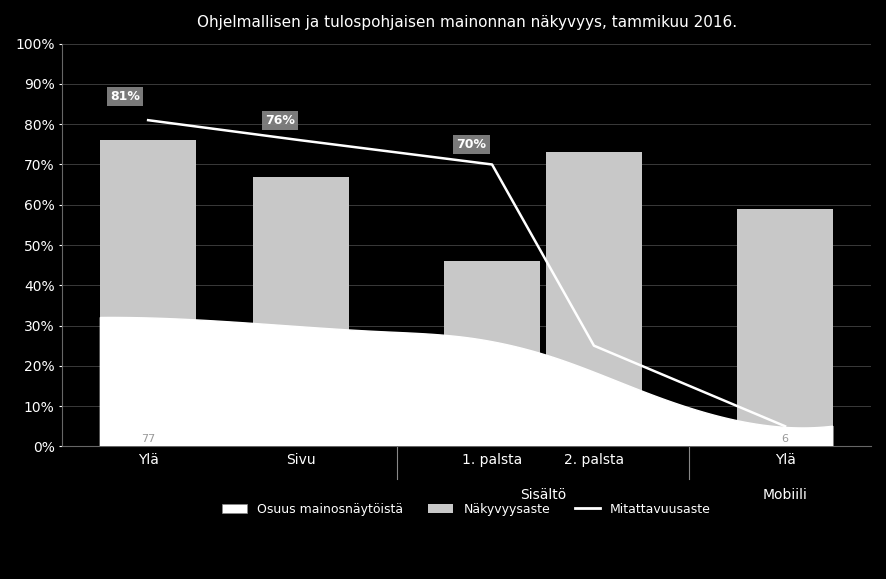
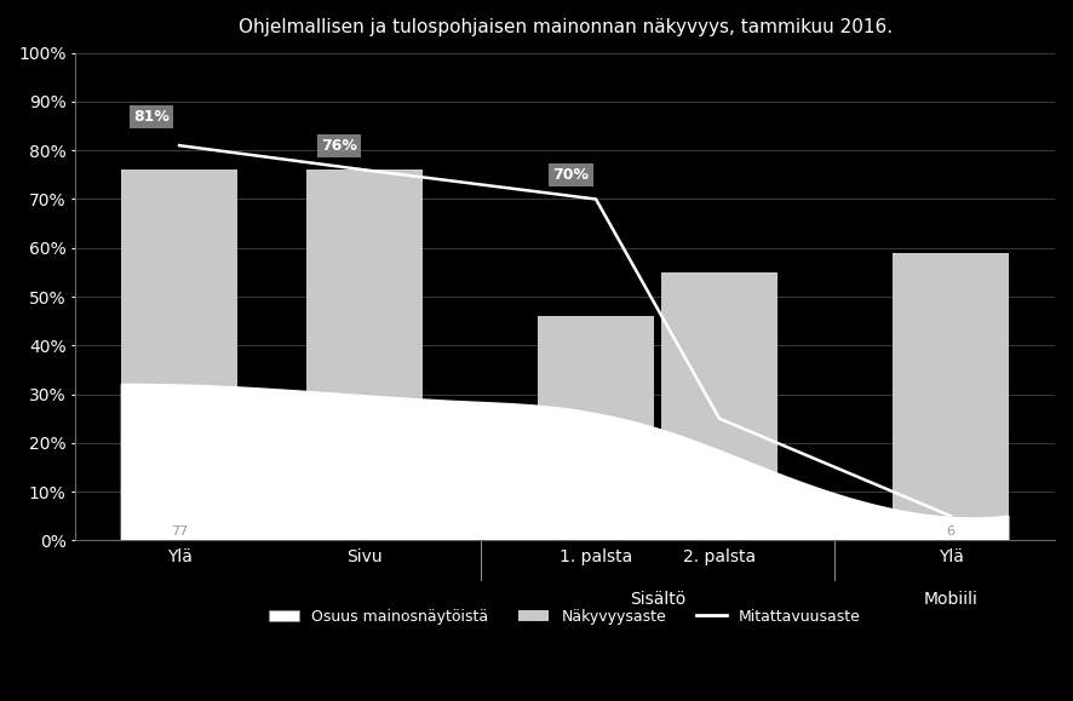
Näkyvyysaste/Sivu: 67% -> 76%
Näkyvyysaste/2. palsta: 73% -> 55%
